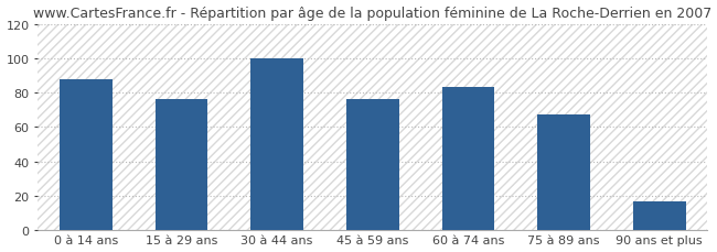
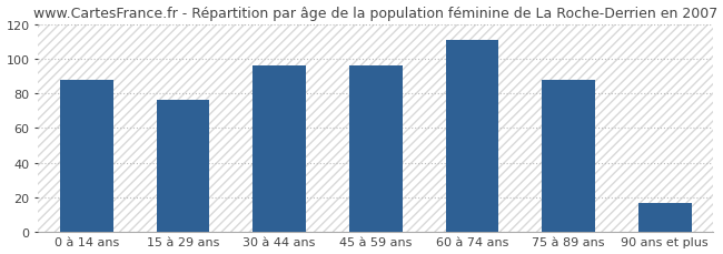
30 à 44 ans: 100 -> 96
45 à 59 ans: 76 -> 96
60 à 74 ans: 83 -> 111
75 à 89 ans: 67 -> 88
